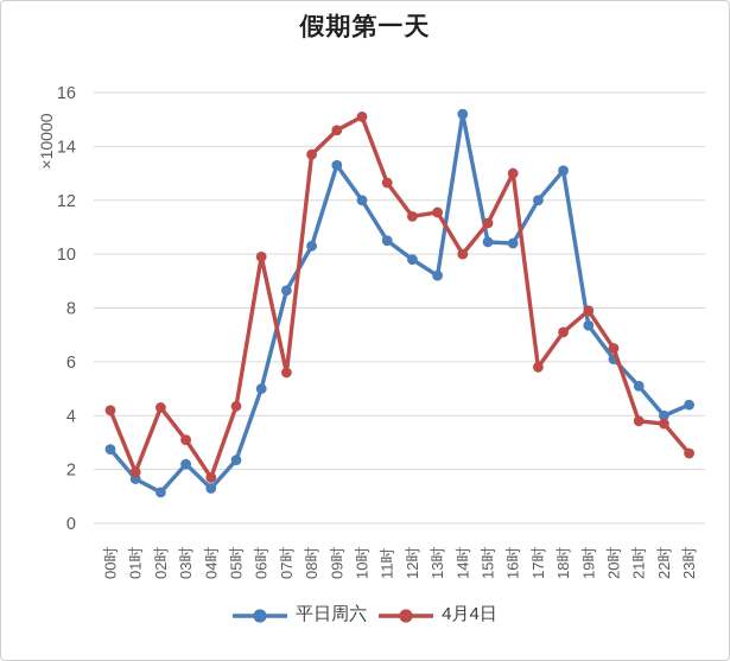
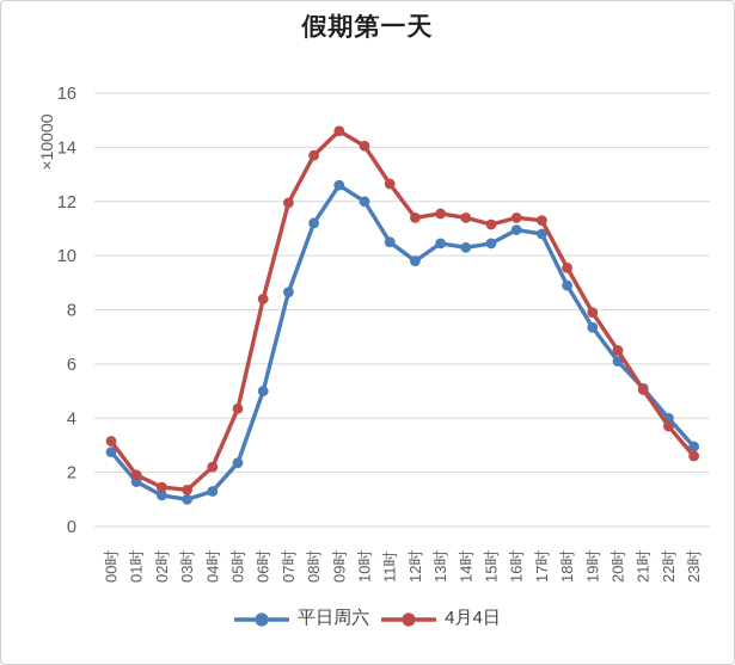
4月4日/00时: 4.2 -> 3.1
4月4日/02时: 4.3 -> 1.4
平日周六/03时: 2.2 -> 1.0
4月4日/03时: 3.1 -> 1.4
4月4日/04时: 1.7 -> 2.2
4月4日/06时: 9.9 -> 8.4
4月4日/07时: 5.6 -> 11.9
平日周六/08时: 10.3 -> 11.2
平日周六/09时: 13.3 -> 12.6
4月4日/10时: 15.1 -> 14.1
平日周六/13时: 9.2 -> 10.4
平日周六/14时: 15.2 -> 10.3
4月4日/14时: 10.0 -> 11.4
平日周六/16时: 10.4 -> 10.9
4月4日/16时: 13.0 -> 11.4
平日周六/17时: 12.0 -> 10.8
4月4日/17时: 5.8 -> 11.3
平日周六/18时: 13.1 -> 8.9
4月4日/18时: 7.1 -> 9.6
4月4日/21时: 3.8 -> 5.0
平日周六/23时: 4.4 -> 3.0
